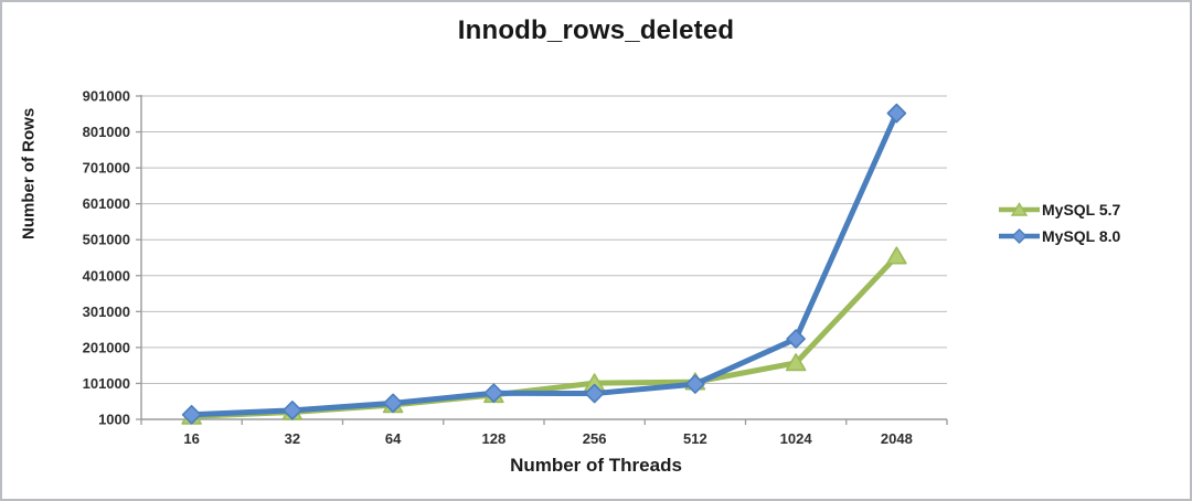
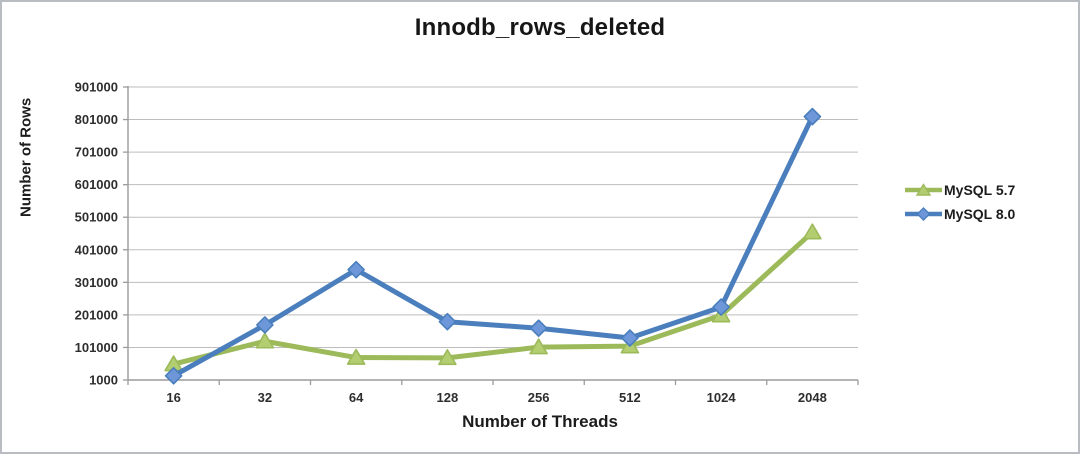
MySQL 5.7/16: 10000 -> 50000
MySQL 5.7/32: 20000 -> 120000
MySQL 8.0/32: 30000 -> 170000
MySQL 5.7/64: 40000 -> 70000
MySQL 8.0/64: 50000 -> 340000
MySQL 8.0/128: 70000 -> 180000
MySQL 8.0/256: 70000 -> 160000
MySQL 8.0/512: 100000 -> 130000
MySQL 5.7/1024: 160000 -> 200000
MySQL 8.0/2048: 850000 -> 810000
